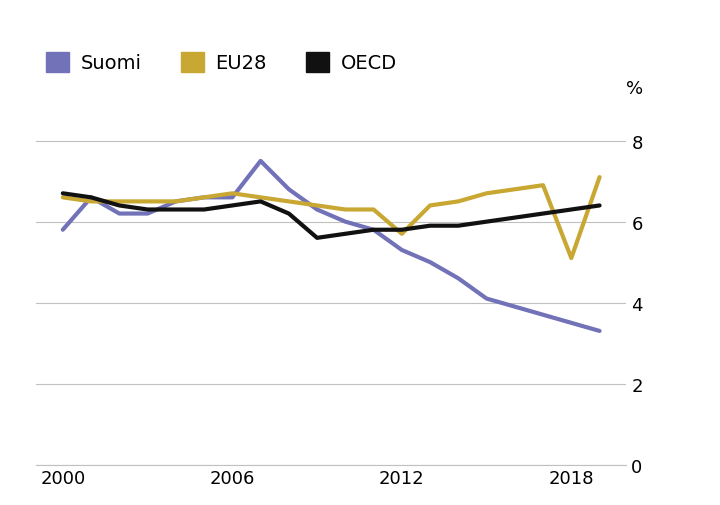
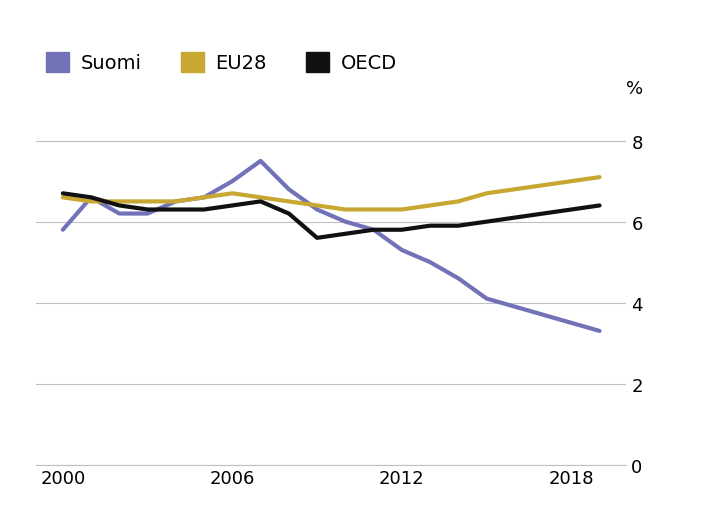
Suomi/2006: 6.6 -> 7.0
EU28/2012: 5.7 -> 6.3
EU28/2018: 5.1 -> 7.0
